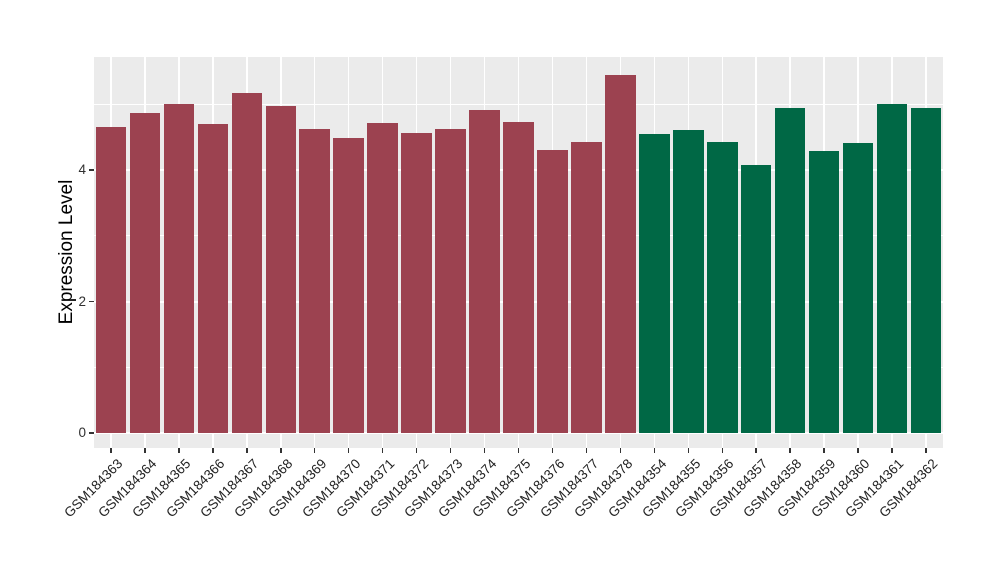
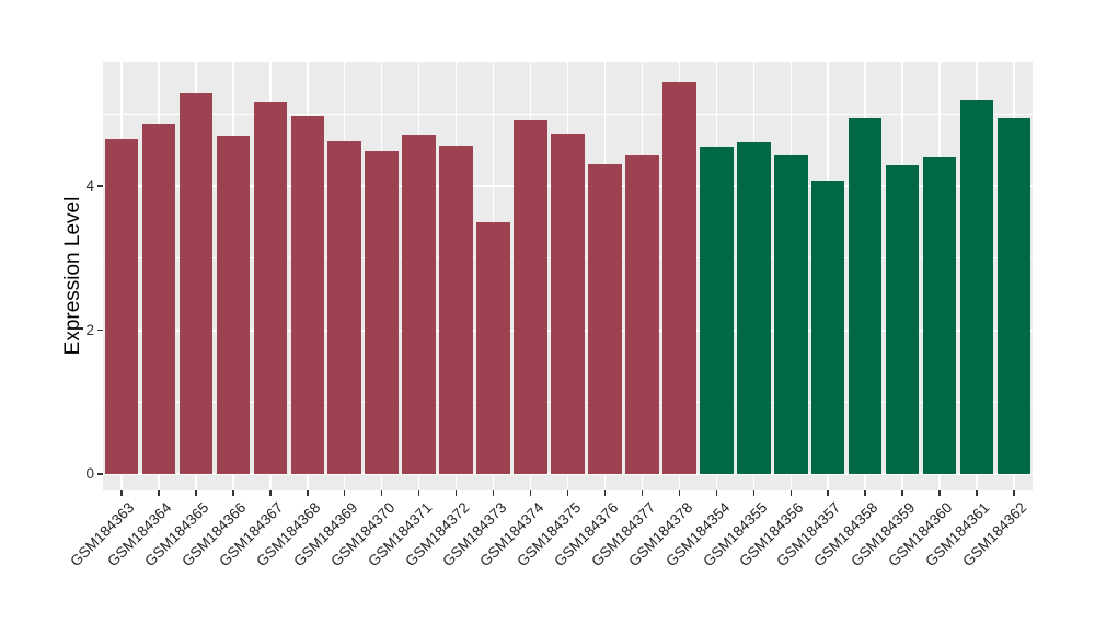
GSM184365: 5.0 -> 5.3
GSM184373: 4.6 -> 3.5
GSM184361: 5.0 -> 5.2
